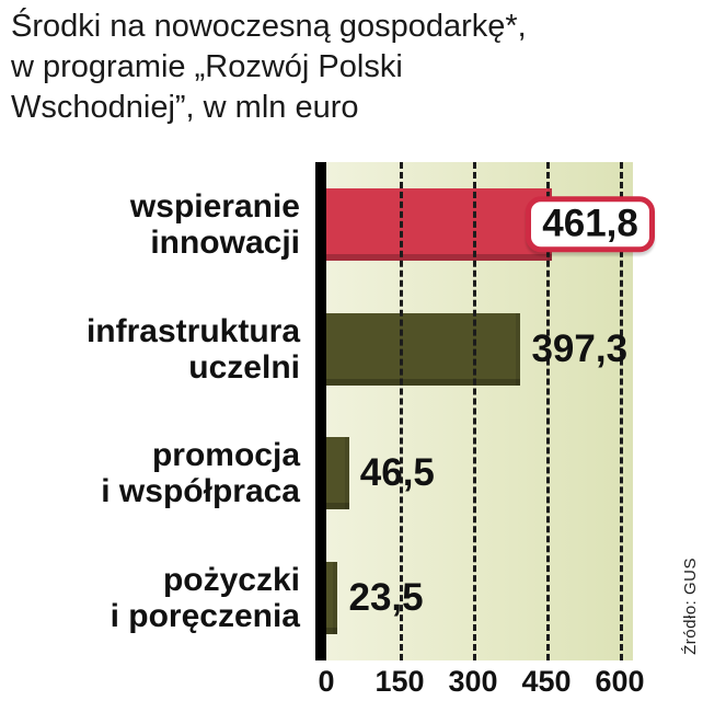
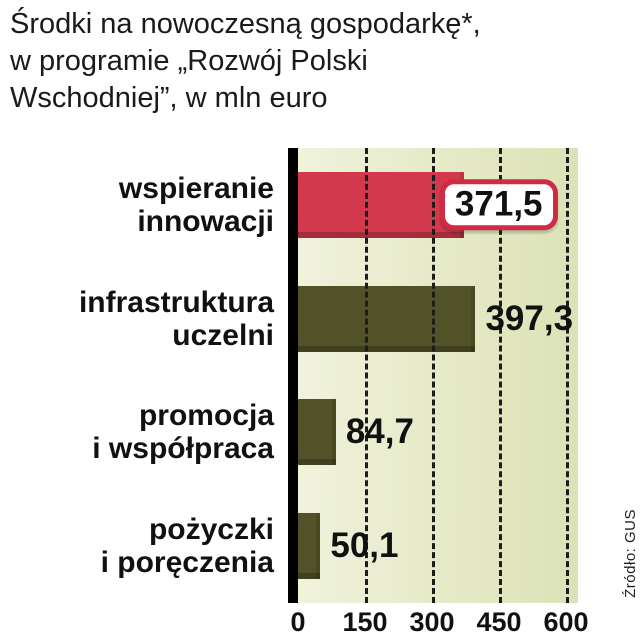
wspieranie innowacji: 461,8 -> 371,5
promocja i współpraca: 46,5 -> 84,7
pożyczki i poręczenia: 23,5 -> 50,1
